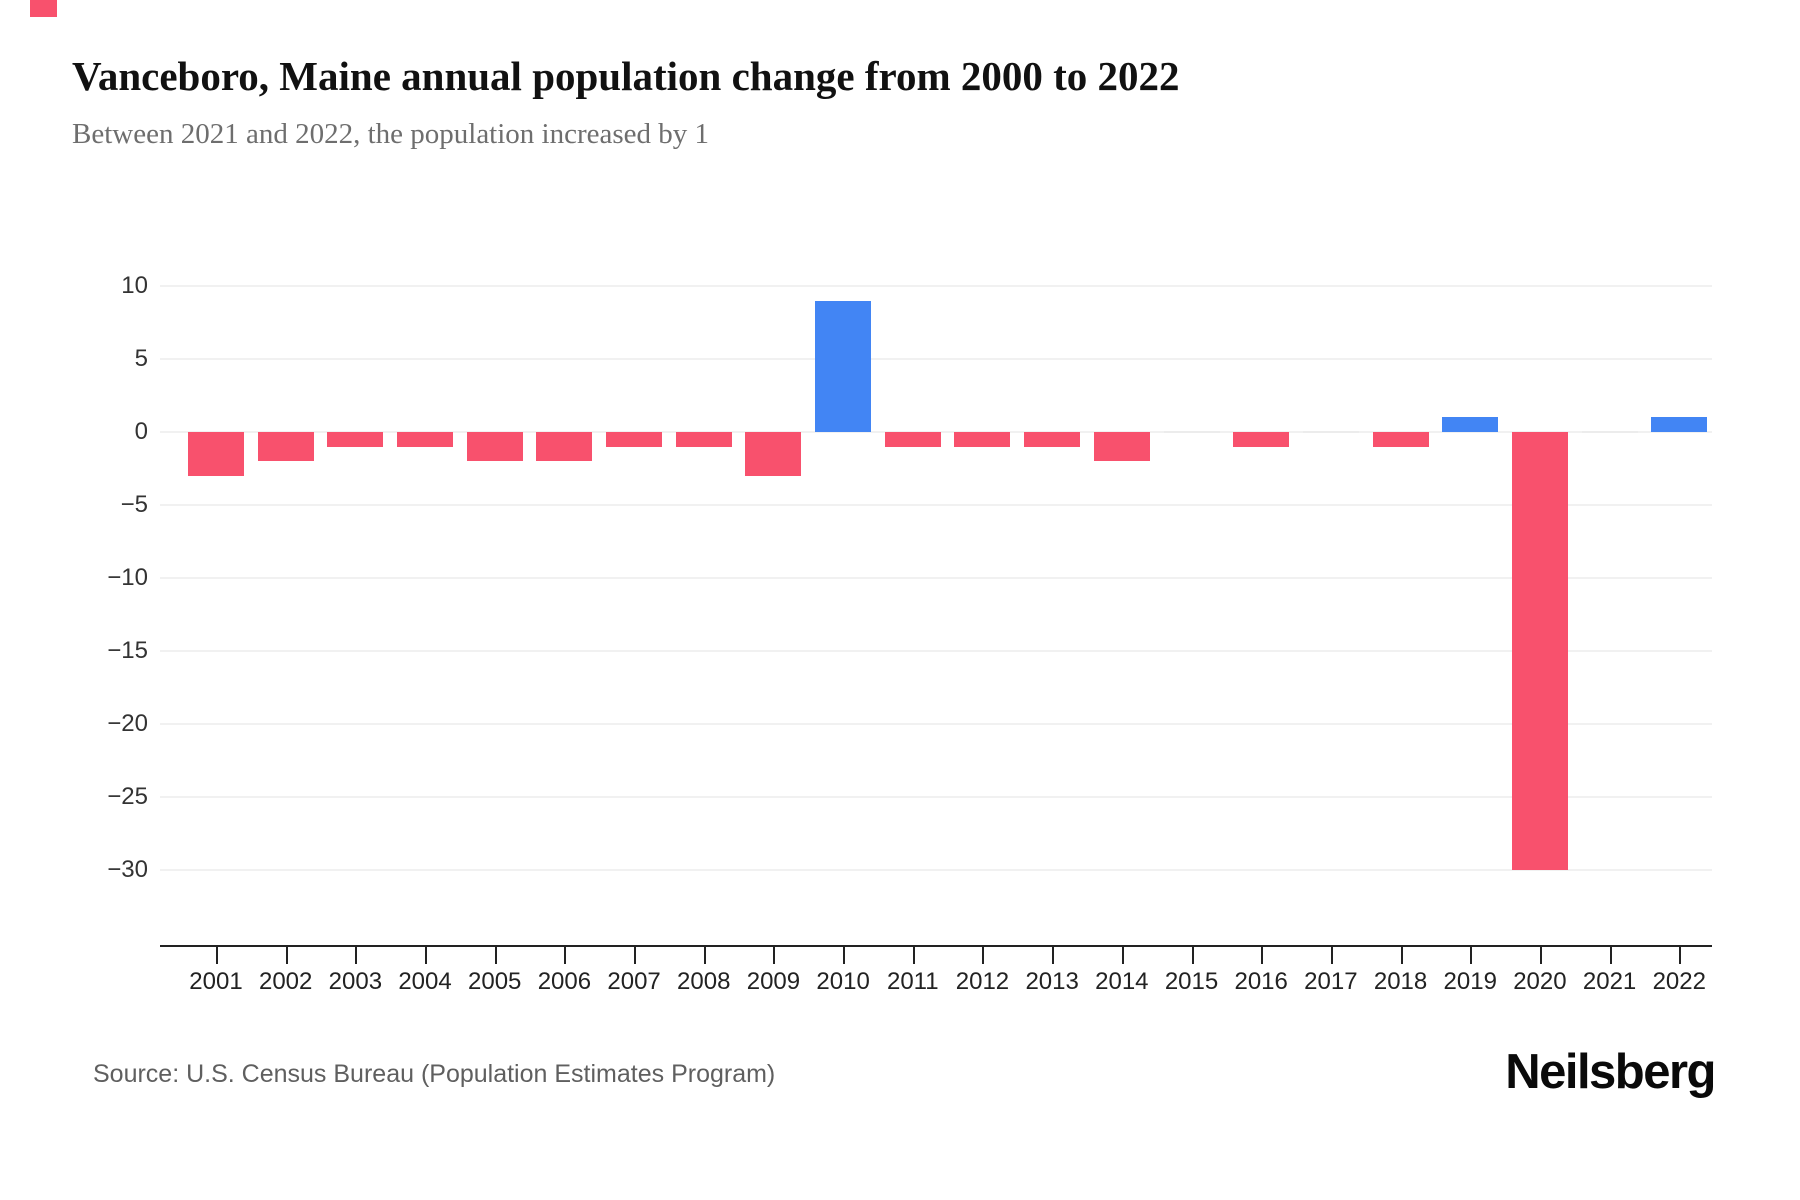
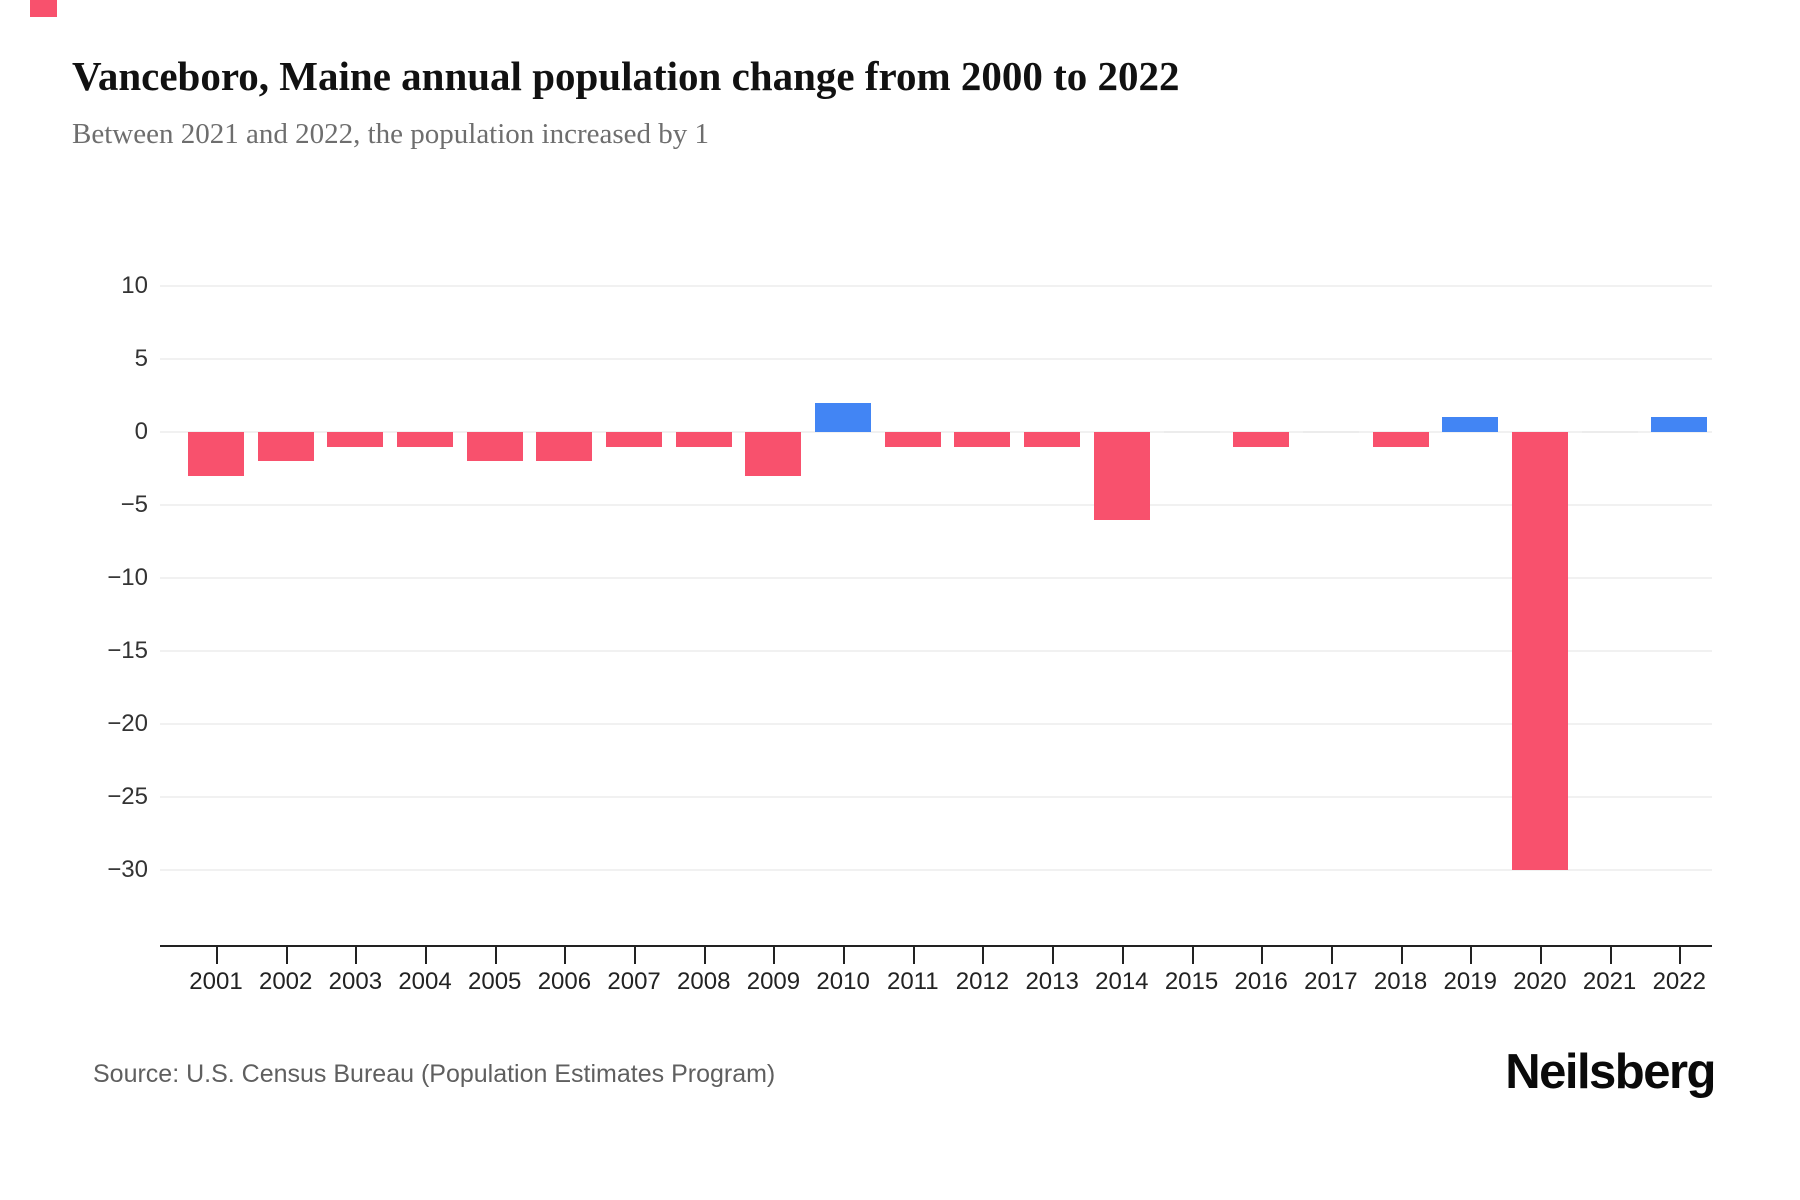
2010: 9 -> 2
2014: -2 -> -6
